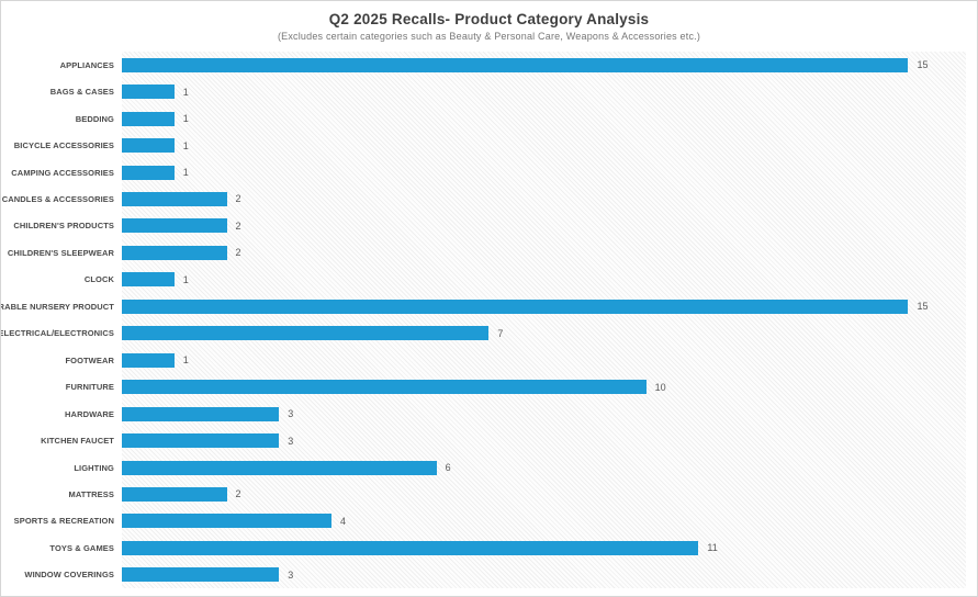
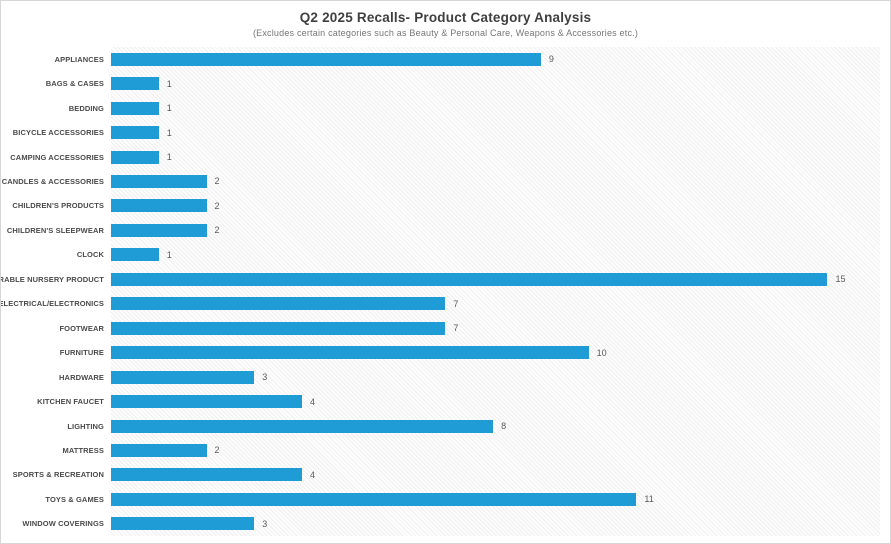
APPLIANCES: 15 -> 9
FOOTWEAR: 1 -> 7
KITCHEN FAUCET: 3 -> 4
LIGHTING: 6 -> 8
